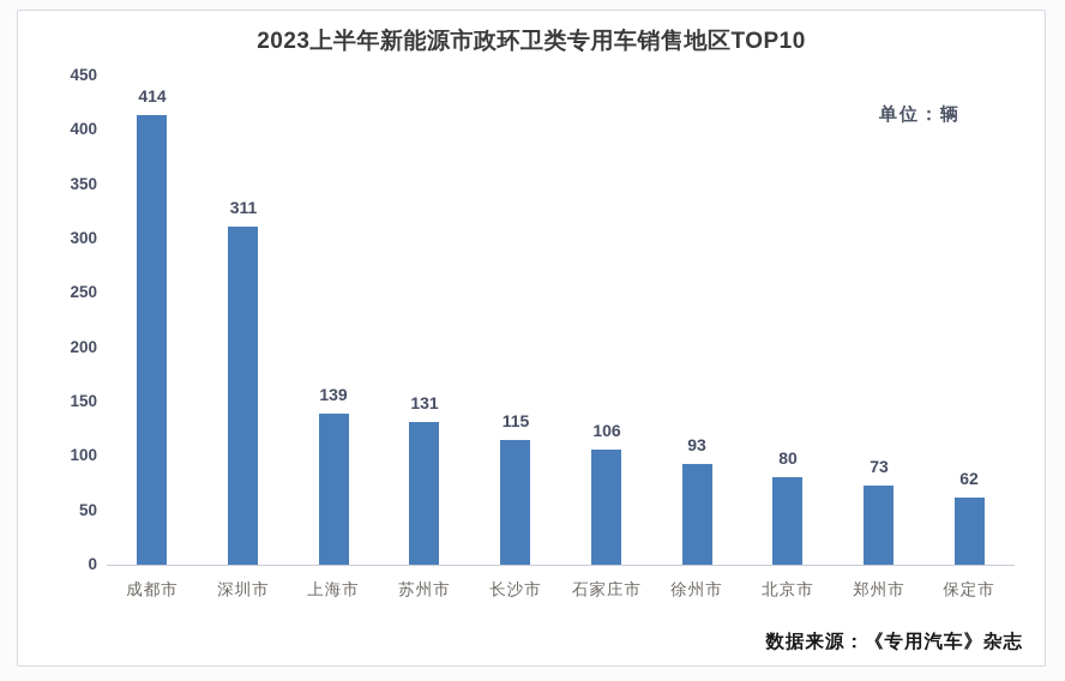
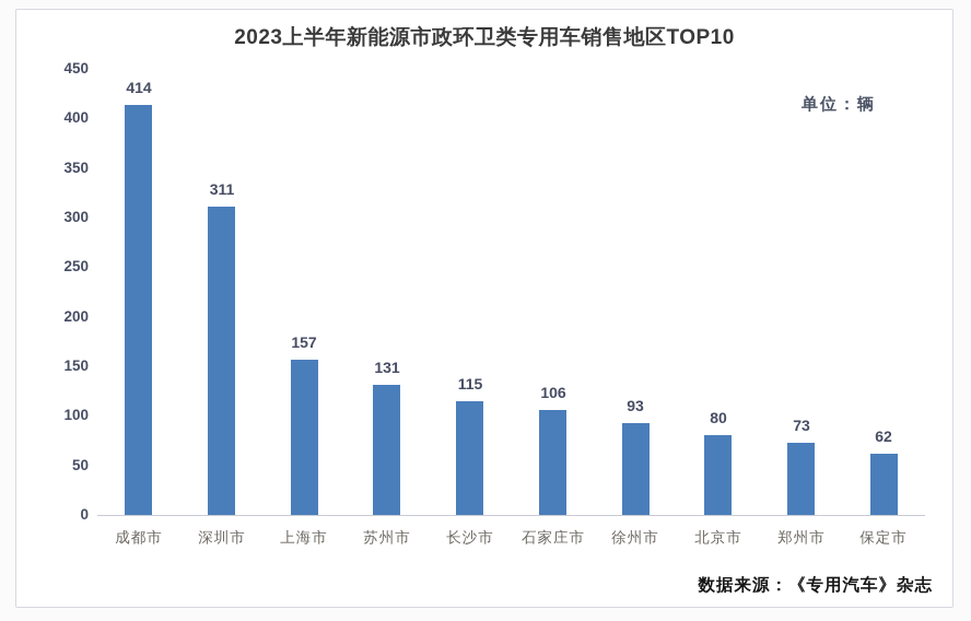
上海市: 139 -> 157
